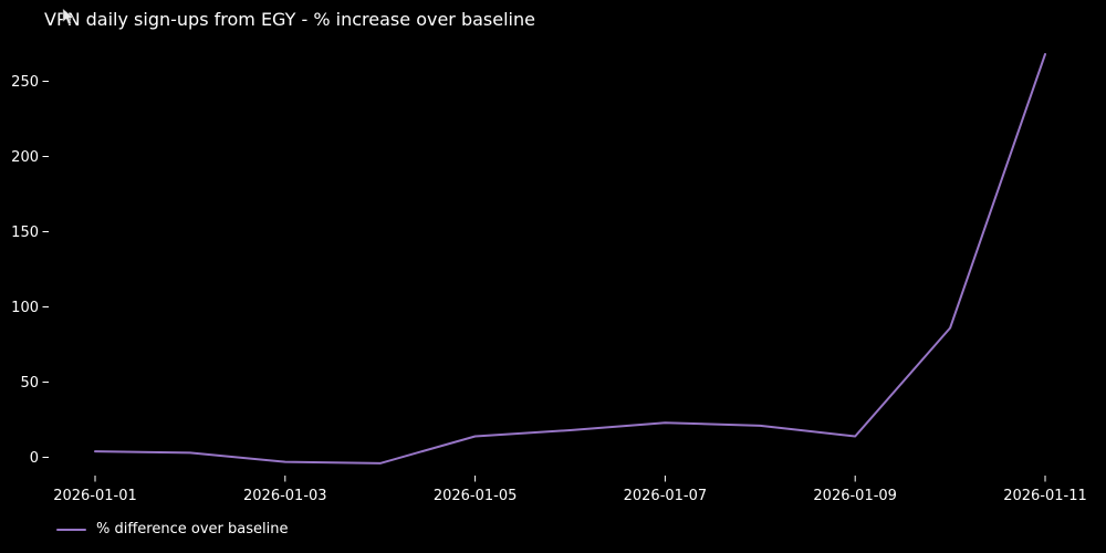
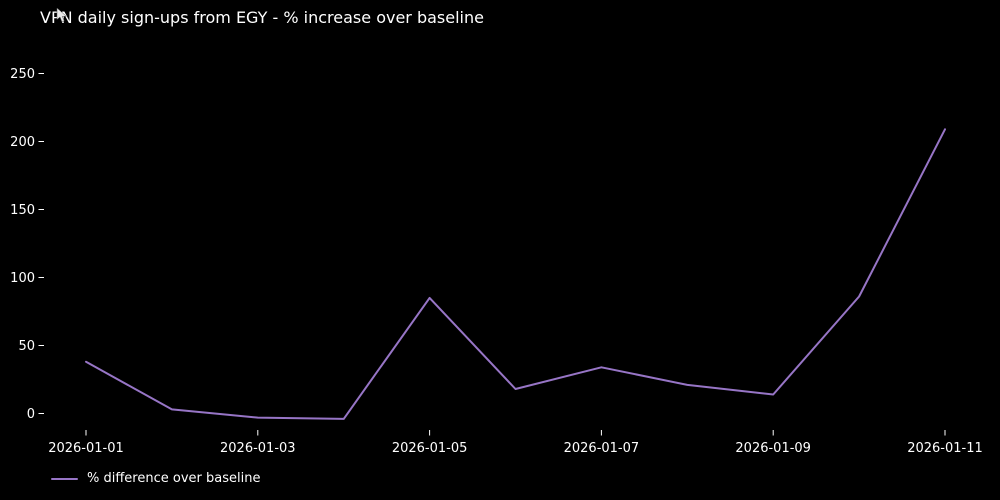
2026-01-01: 4 -> 38
2026-01-05: 14 -> 85
2026-01-07: 23 -> 34
2026-01-11: 268 -> 209
